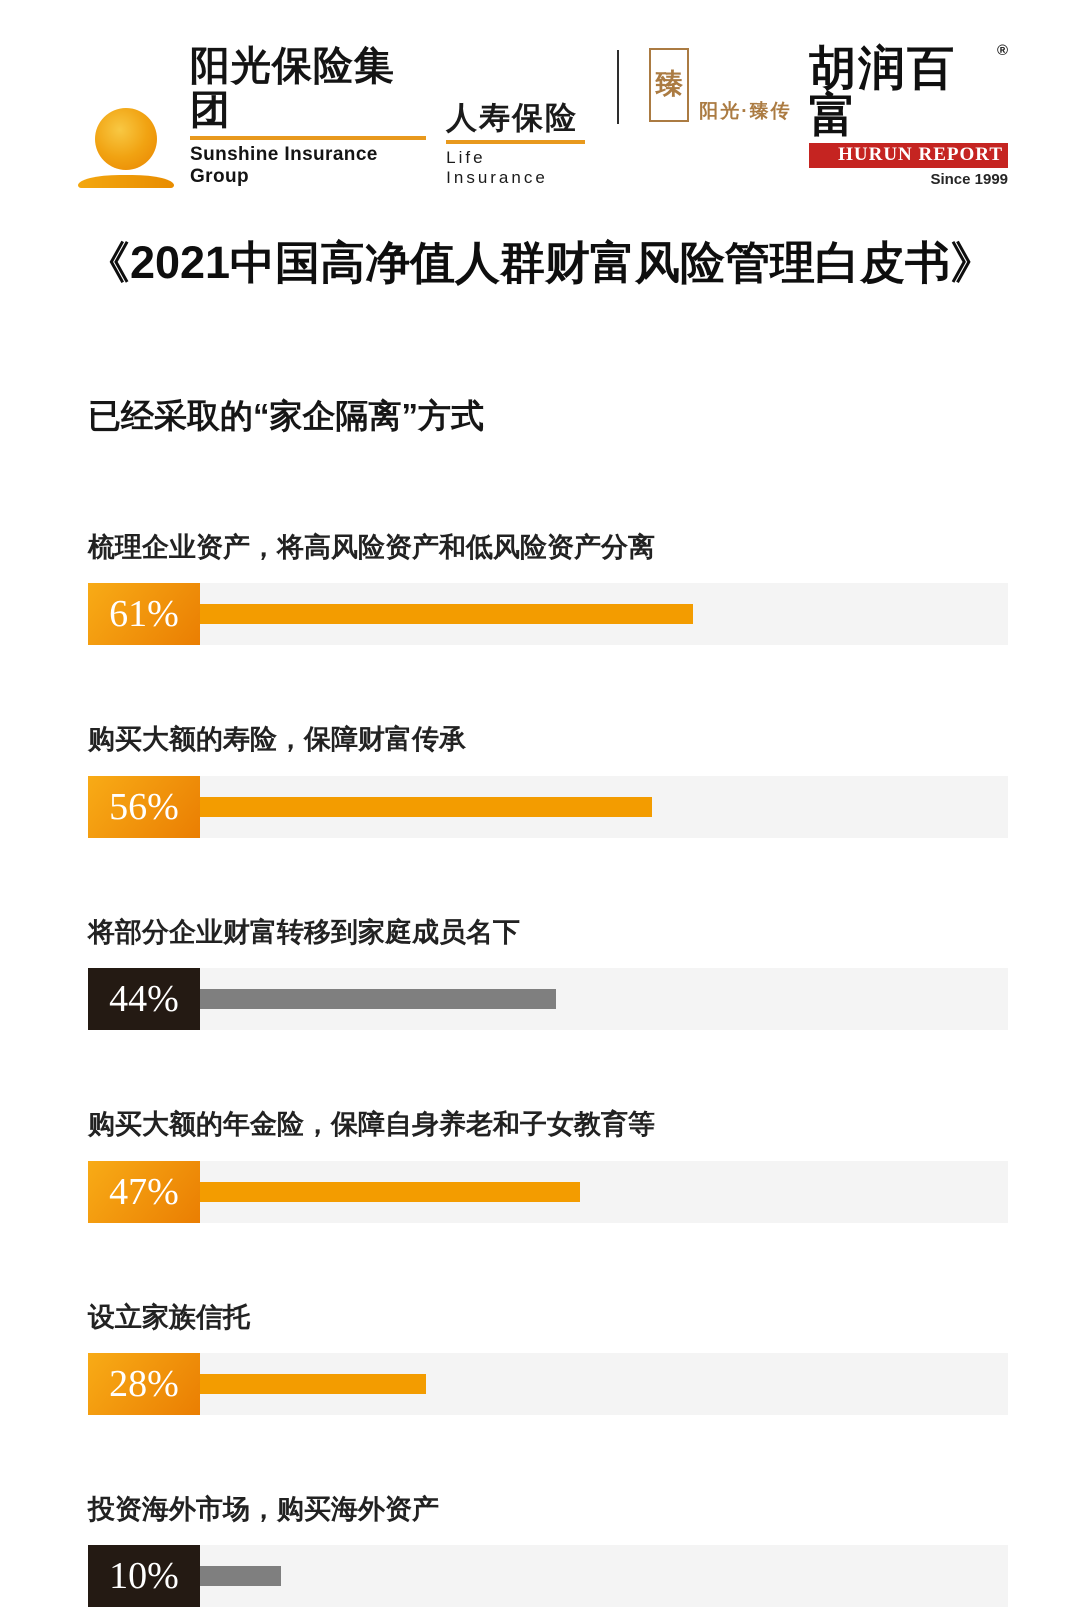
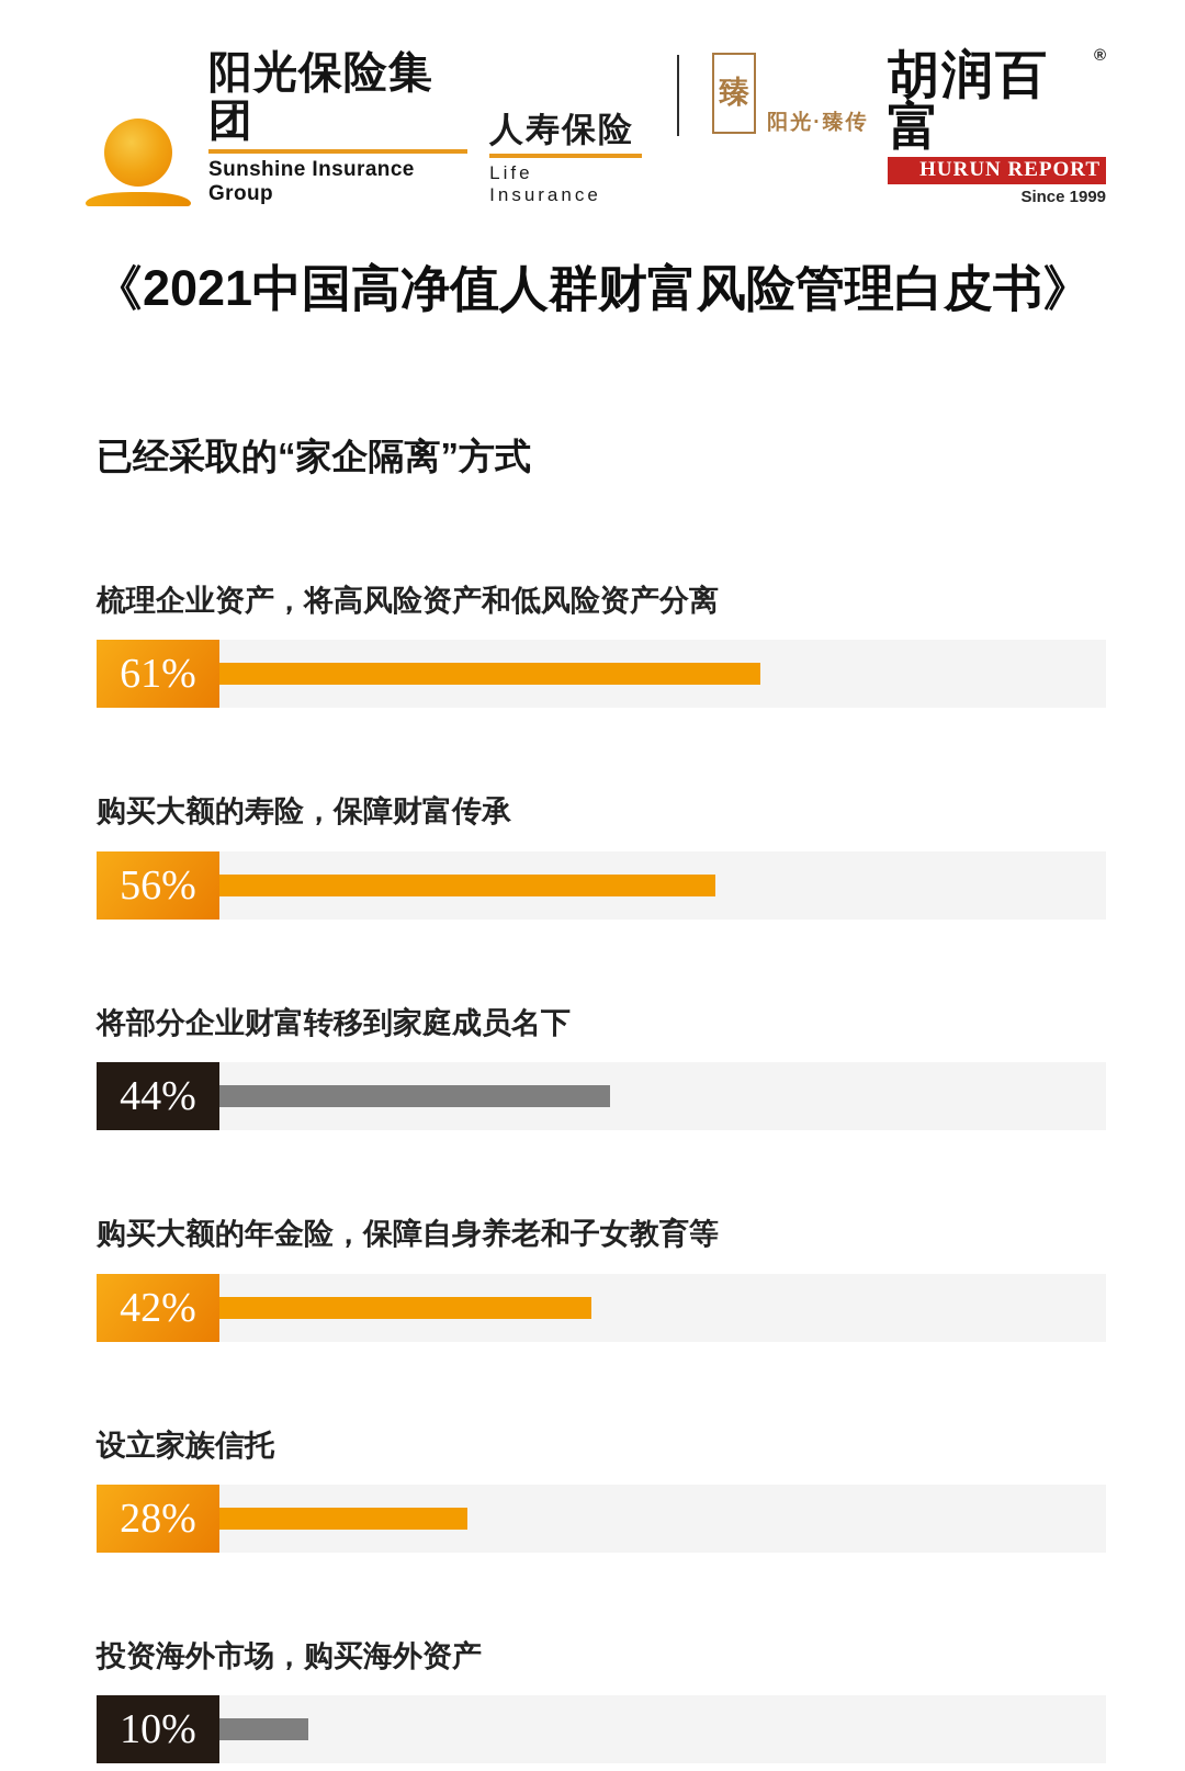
购买大额的年金险，保障自身养老和子女教育等: 47% -> 42%
